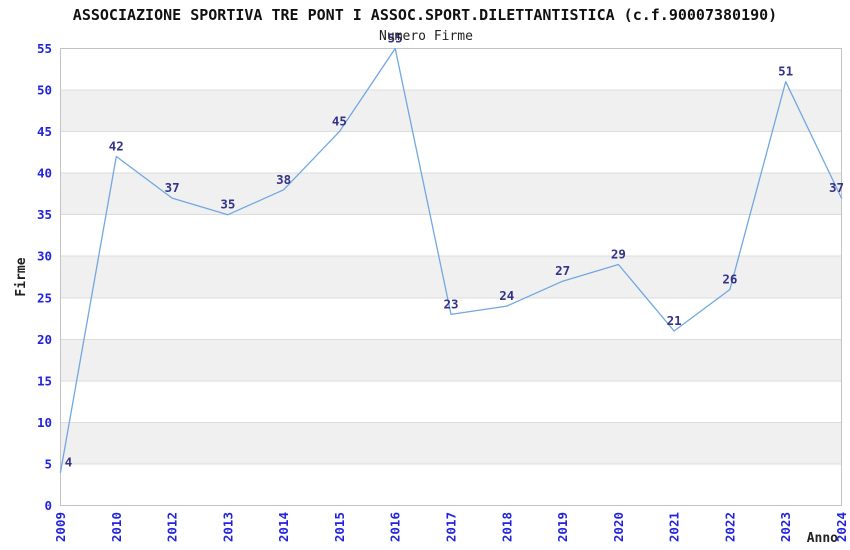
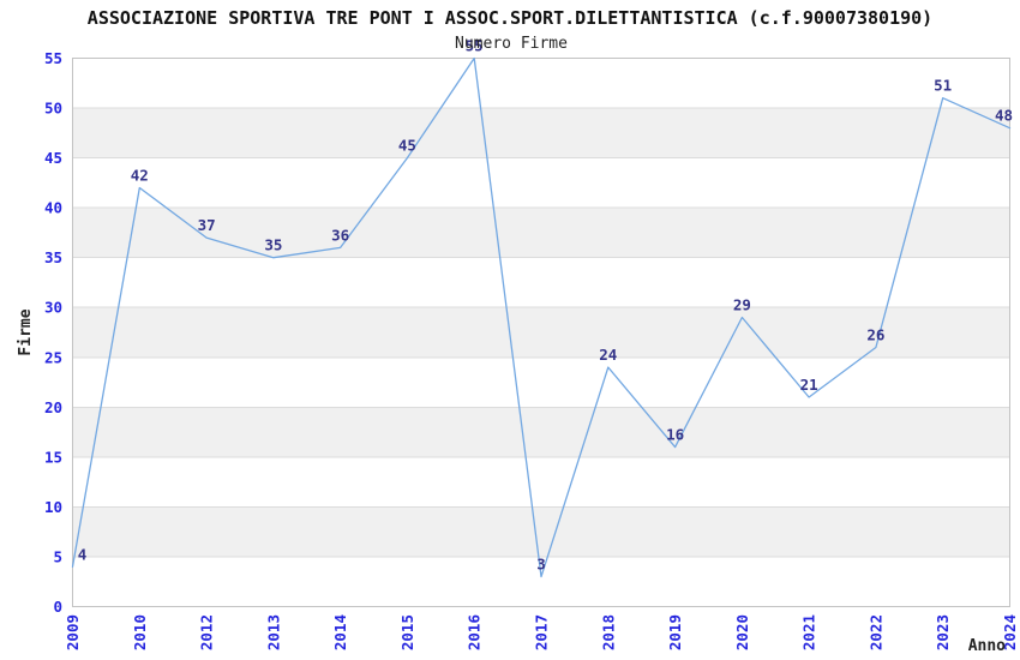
2014: 38 -> 36
2017: 23 -> 3
2019: 27 -> 16
2024: 37 -> 48
